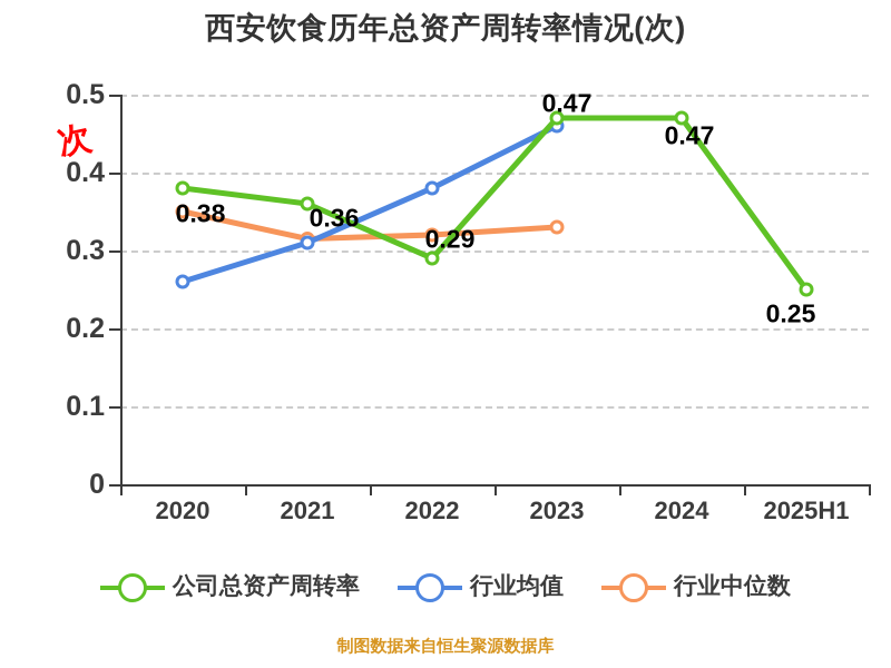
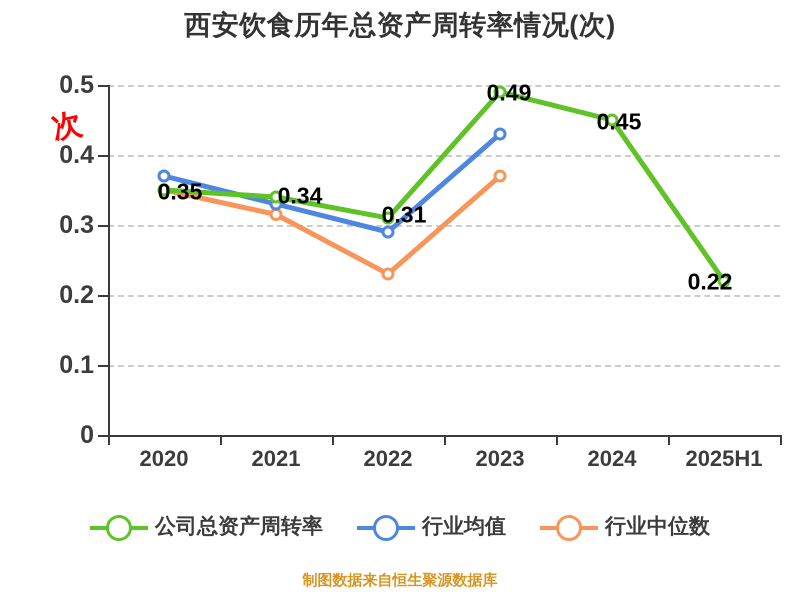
公司总资产周转率/2020: 0.38 -> 0.35
行业均值/2020: 0.26 -> 0.37
公司总资产周转率/2021: 0.36 -> 0.34
行业均值/2021: 0.31 -> 0.33
公司总资产周转率/2022: 0.29 -> 0.31
行业均值/2022: 0.38 -> 0.29
行业中位数/2022: 0.32 -> 0.23
公司总资产周转率/2023: 0.47 -> 0.49
行业均值/2023: 0.46 -> 0.43
行业中位数/2023: 0.33 -> 0.37
公司总资产周转率/2024: 0.47 -> 0.45
公司总资产周转率/2025H1: 0.25 -> 0.22
